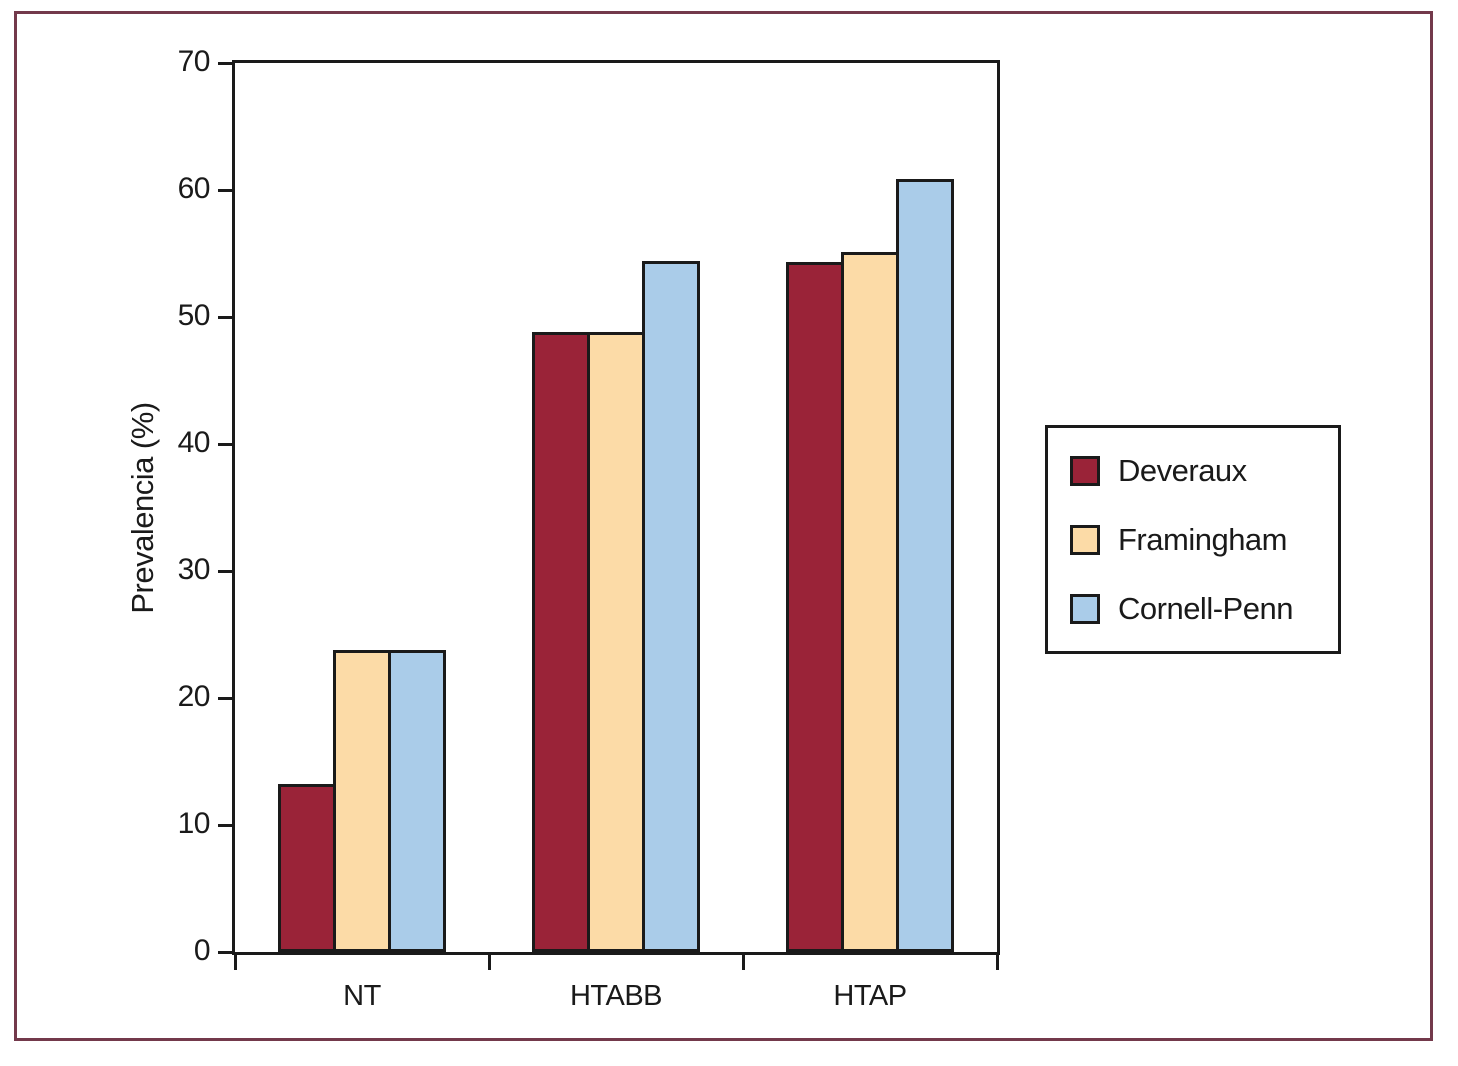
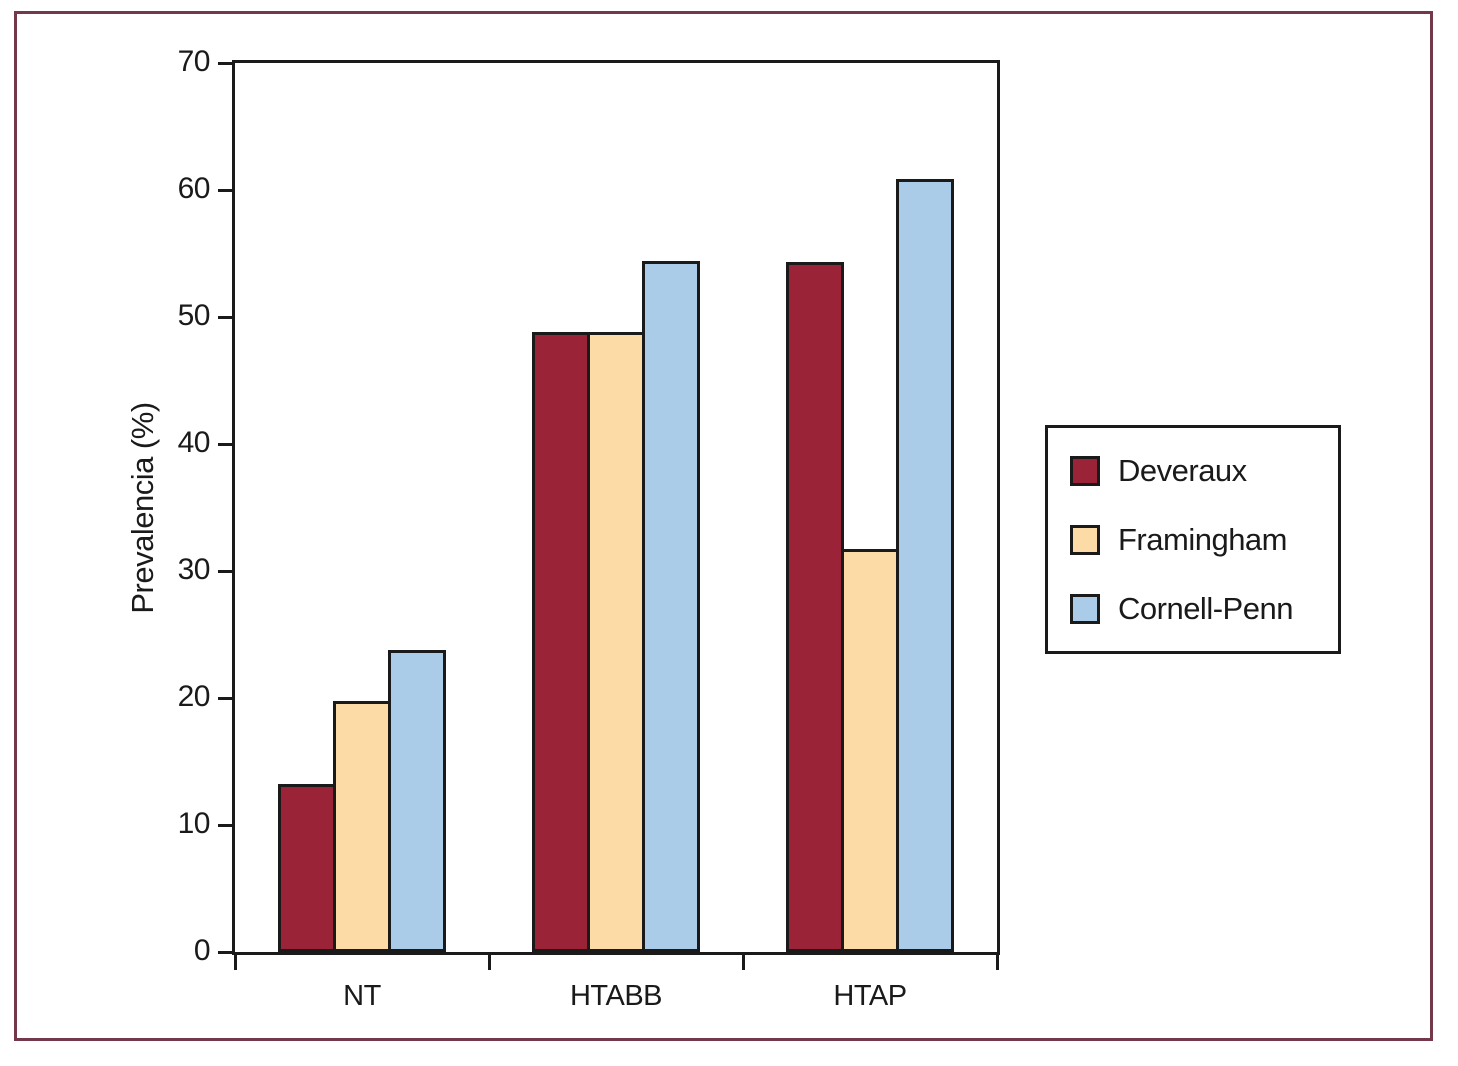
Framingham/NT: 23.8 -> 19.8
Framingham/HTAP: 55.1 -> 31.7
